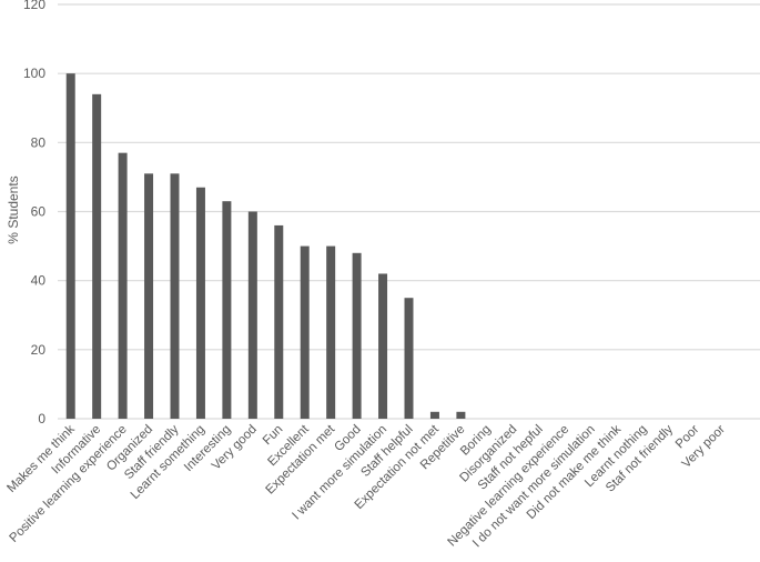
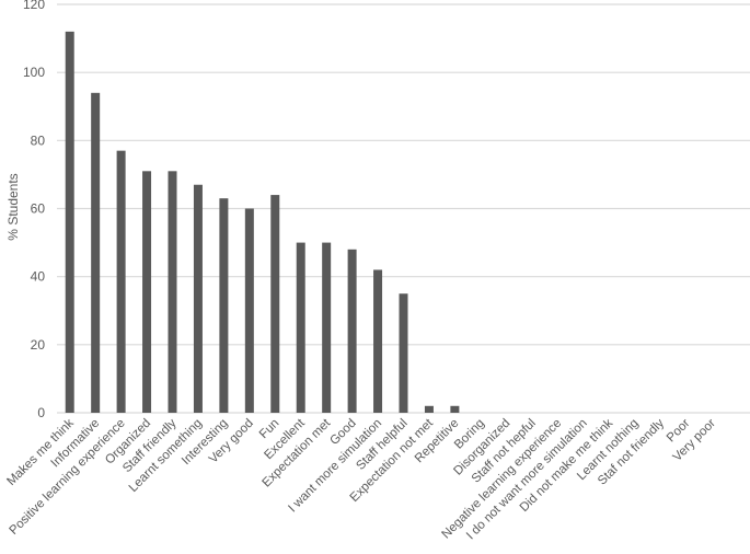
Makes me think: 100 -> 112
Fun: 56 -> 64
